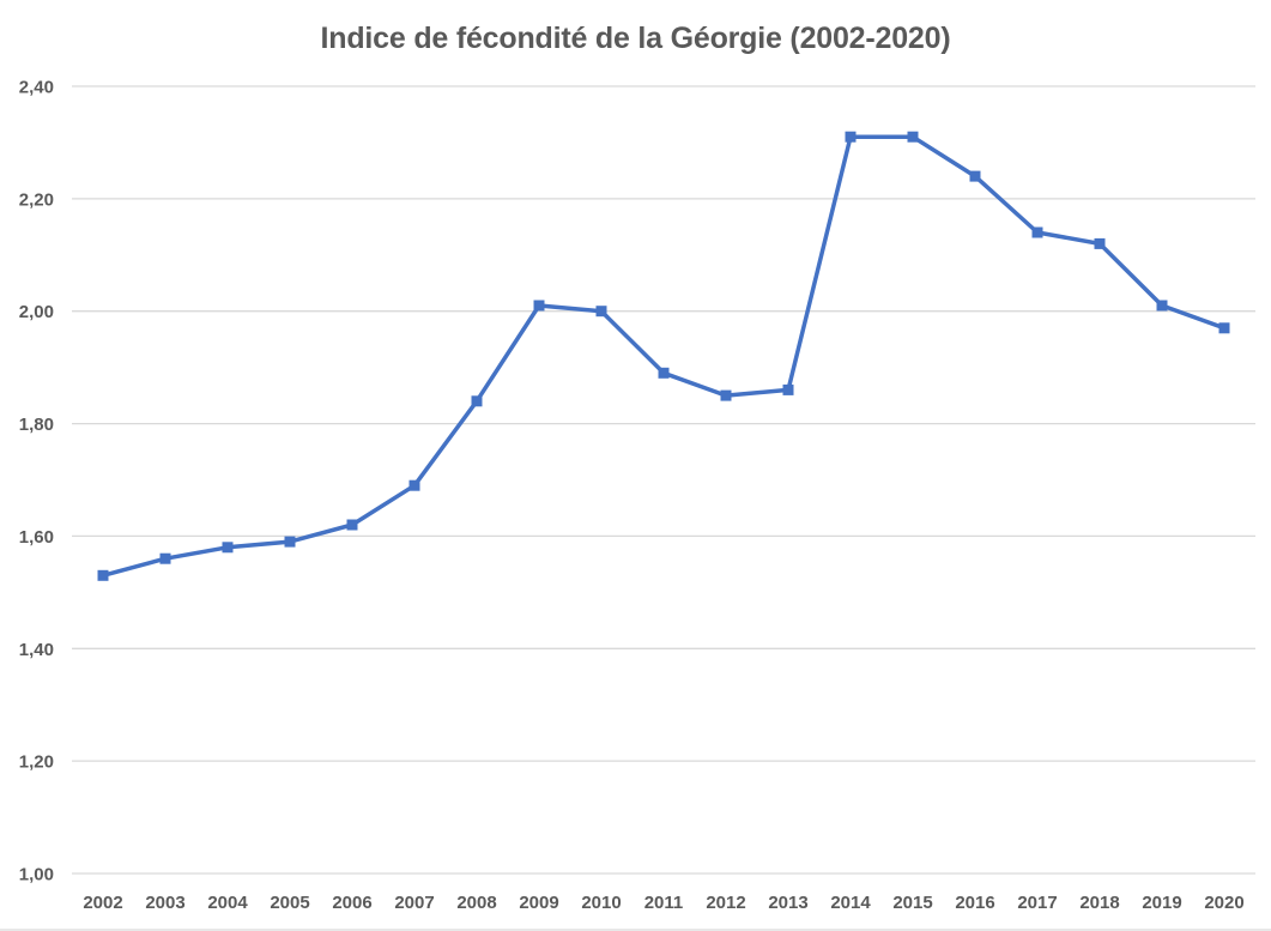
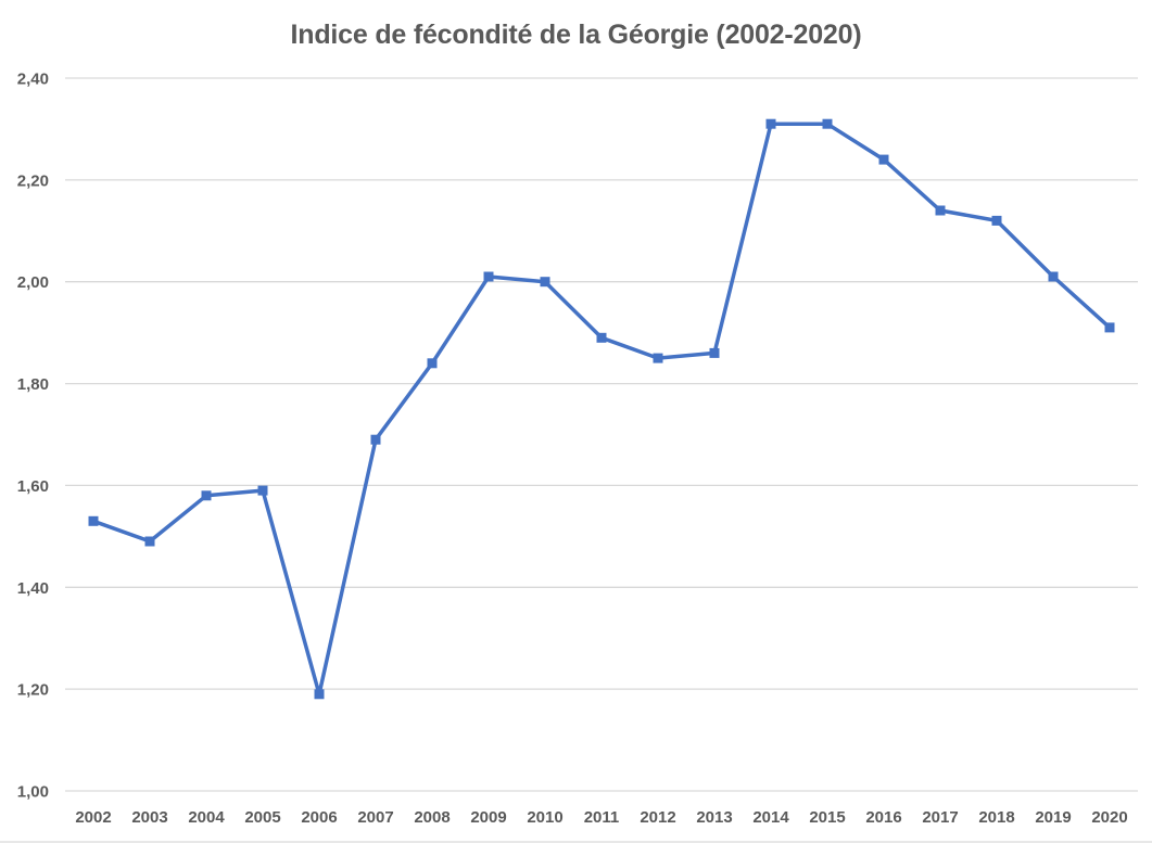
2003: 1,56 -> 1,49
2006: 1,62 -> 1,19
2020: 1,97 -> 1,91
